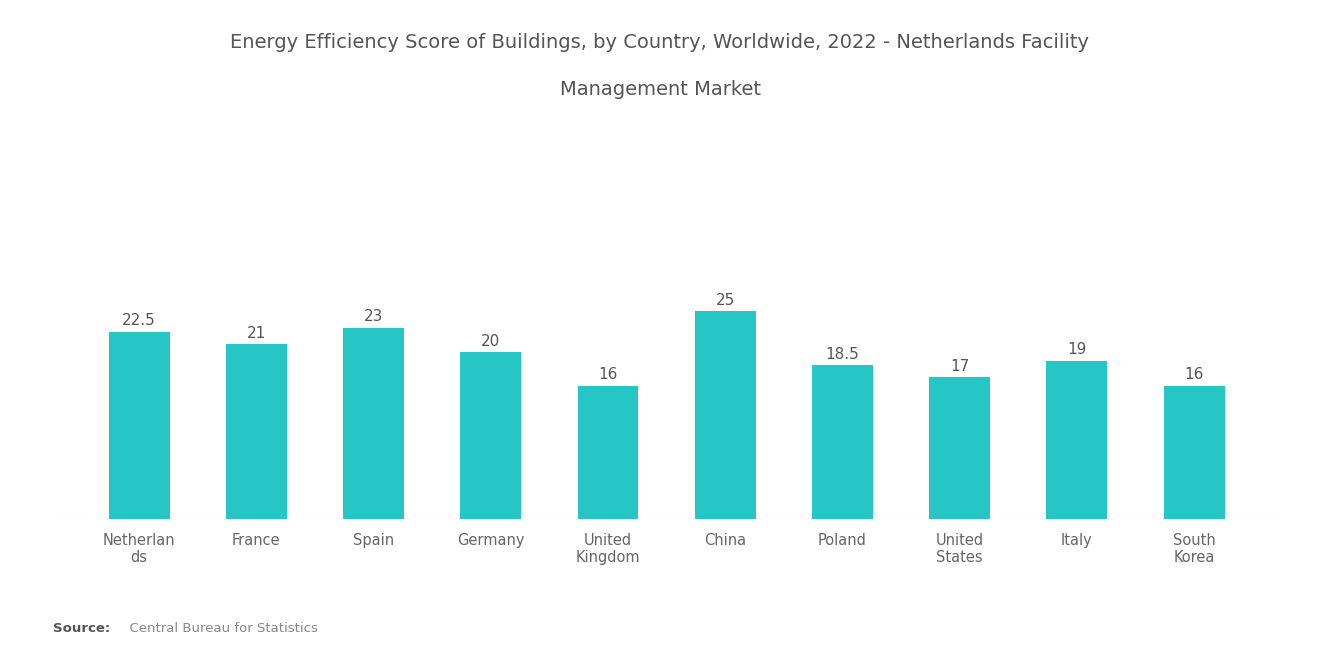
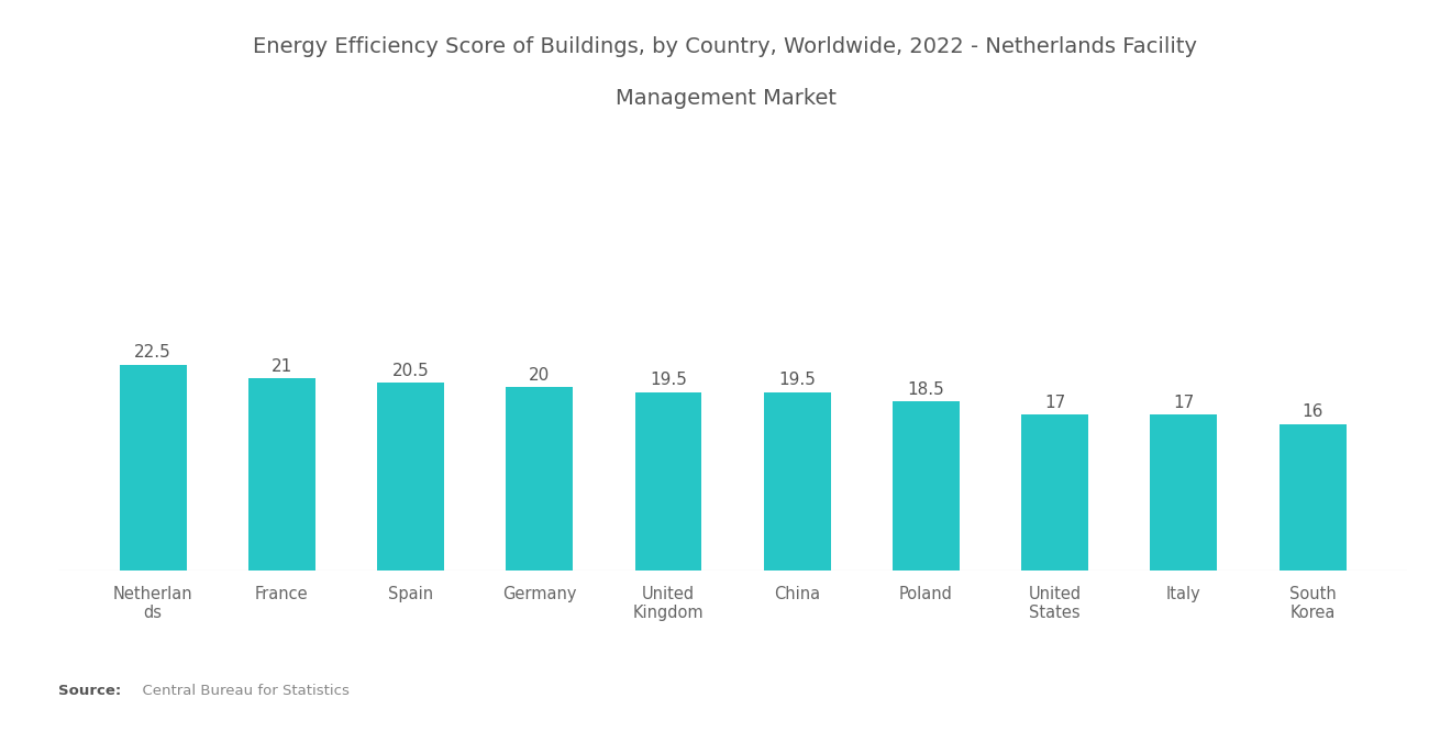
Spain: 23 -> 20.5
United Kingdom: 16 -> 19.5
China: 25 -> 19.5
Italy: 19 -> 17
